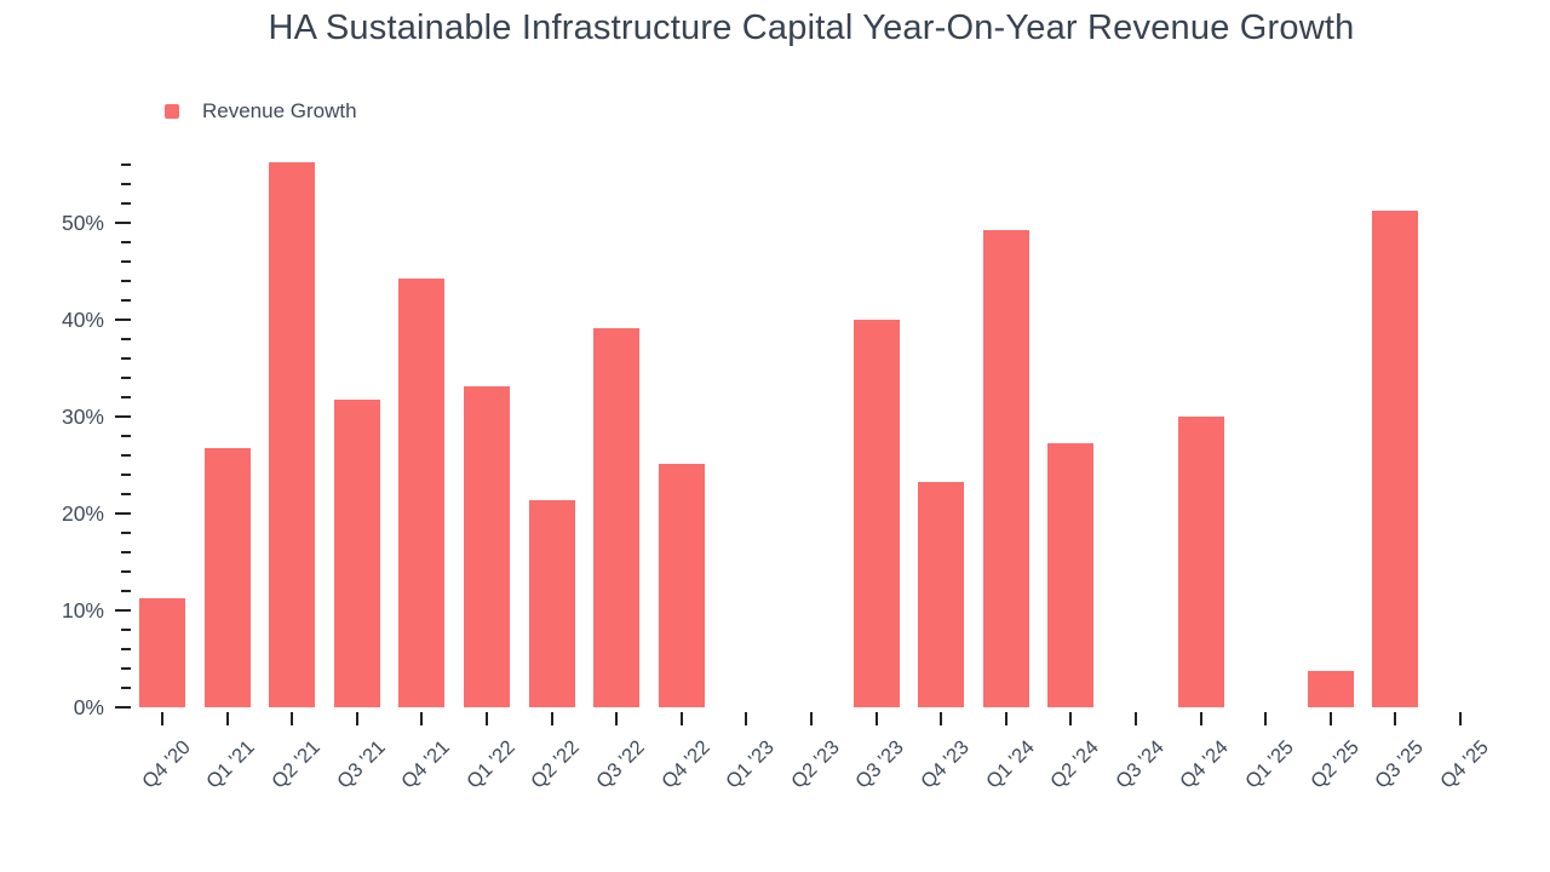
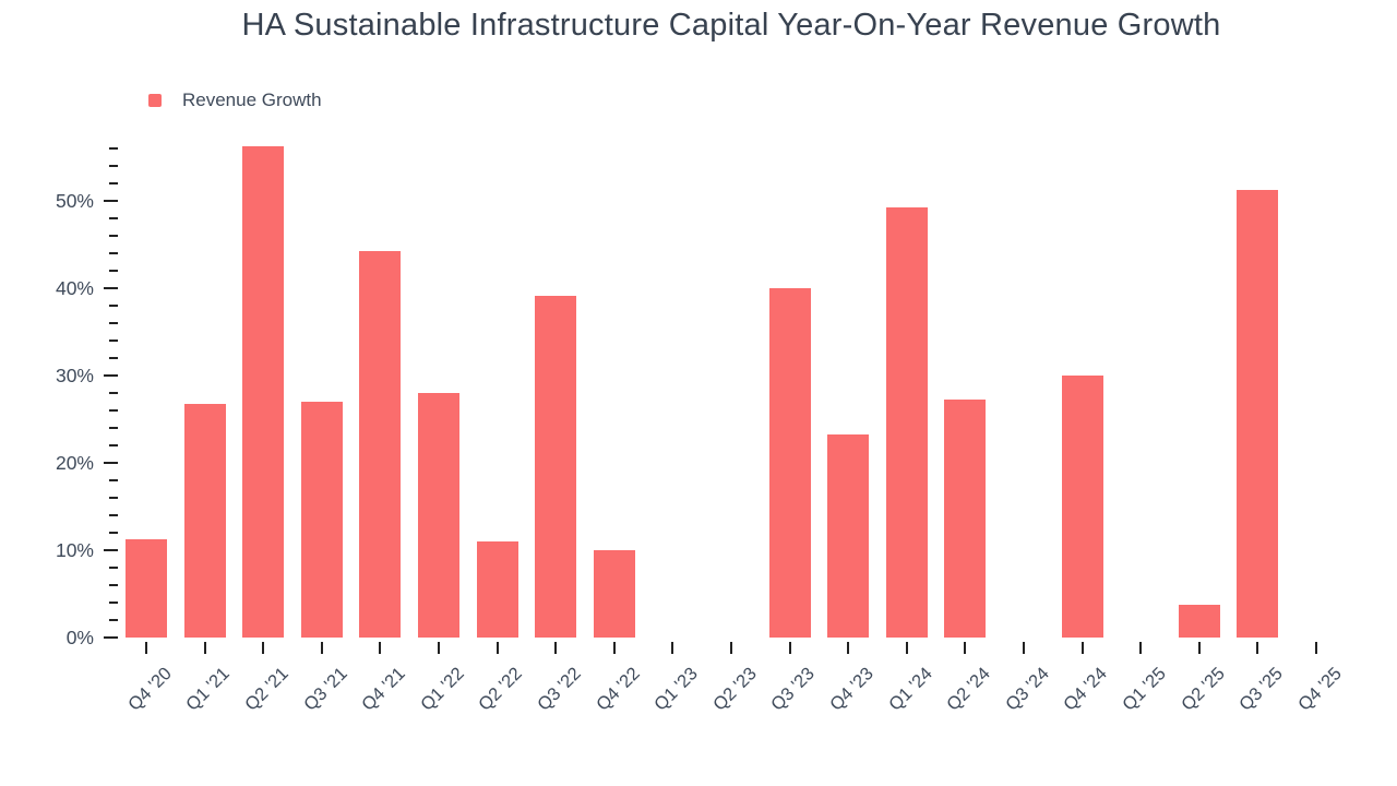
Q3 '21: 32% -> 27%
Q1 '22: 33% -> 28%
Q2 '22: 21% -> 11%
Q4 '22: 25% -> 10%
